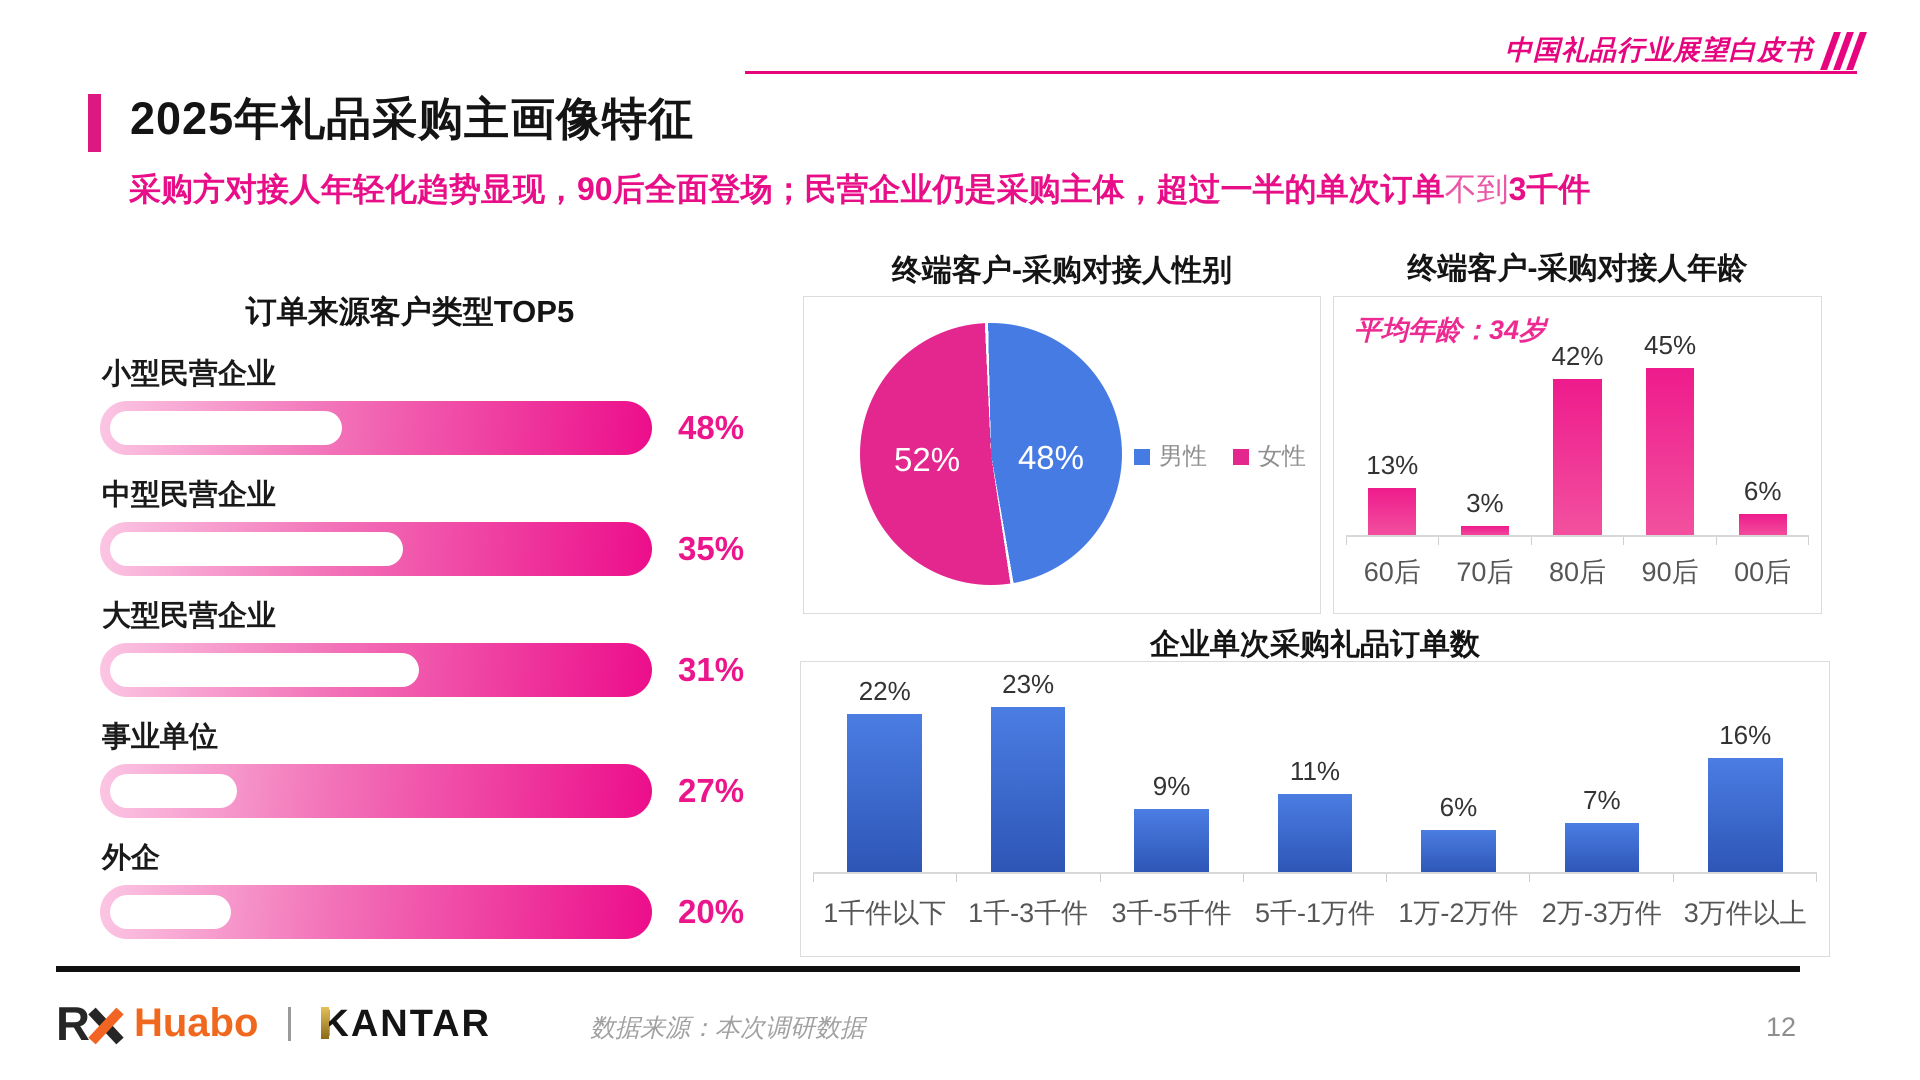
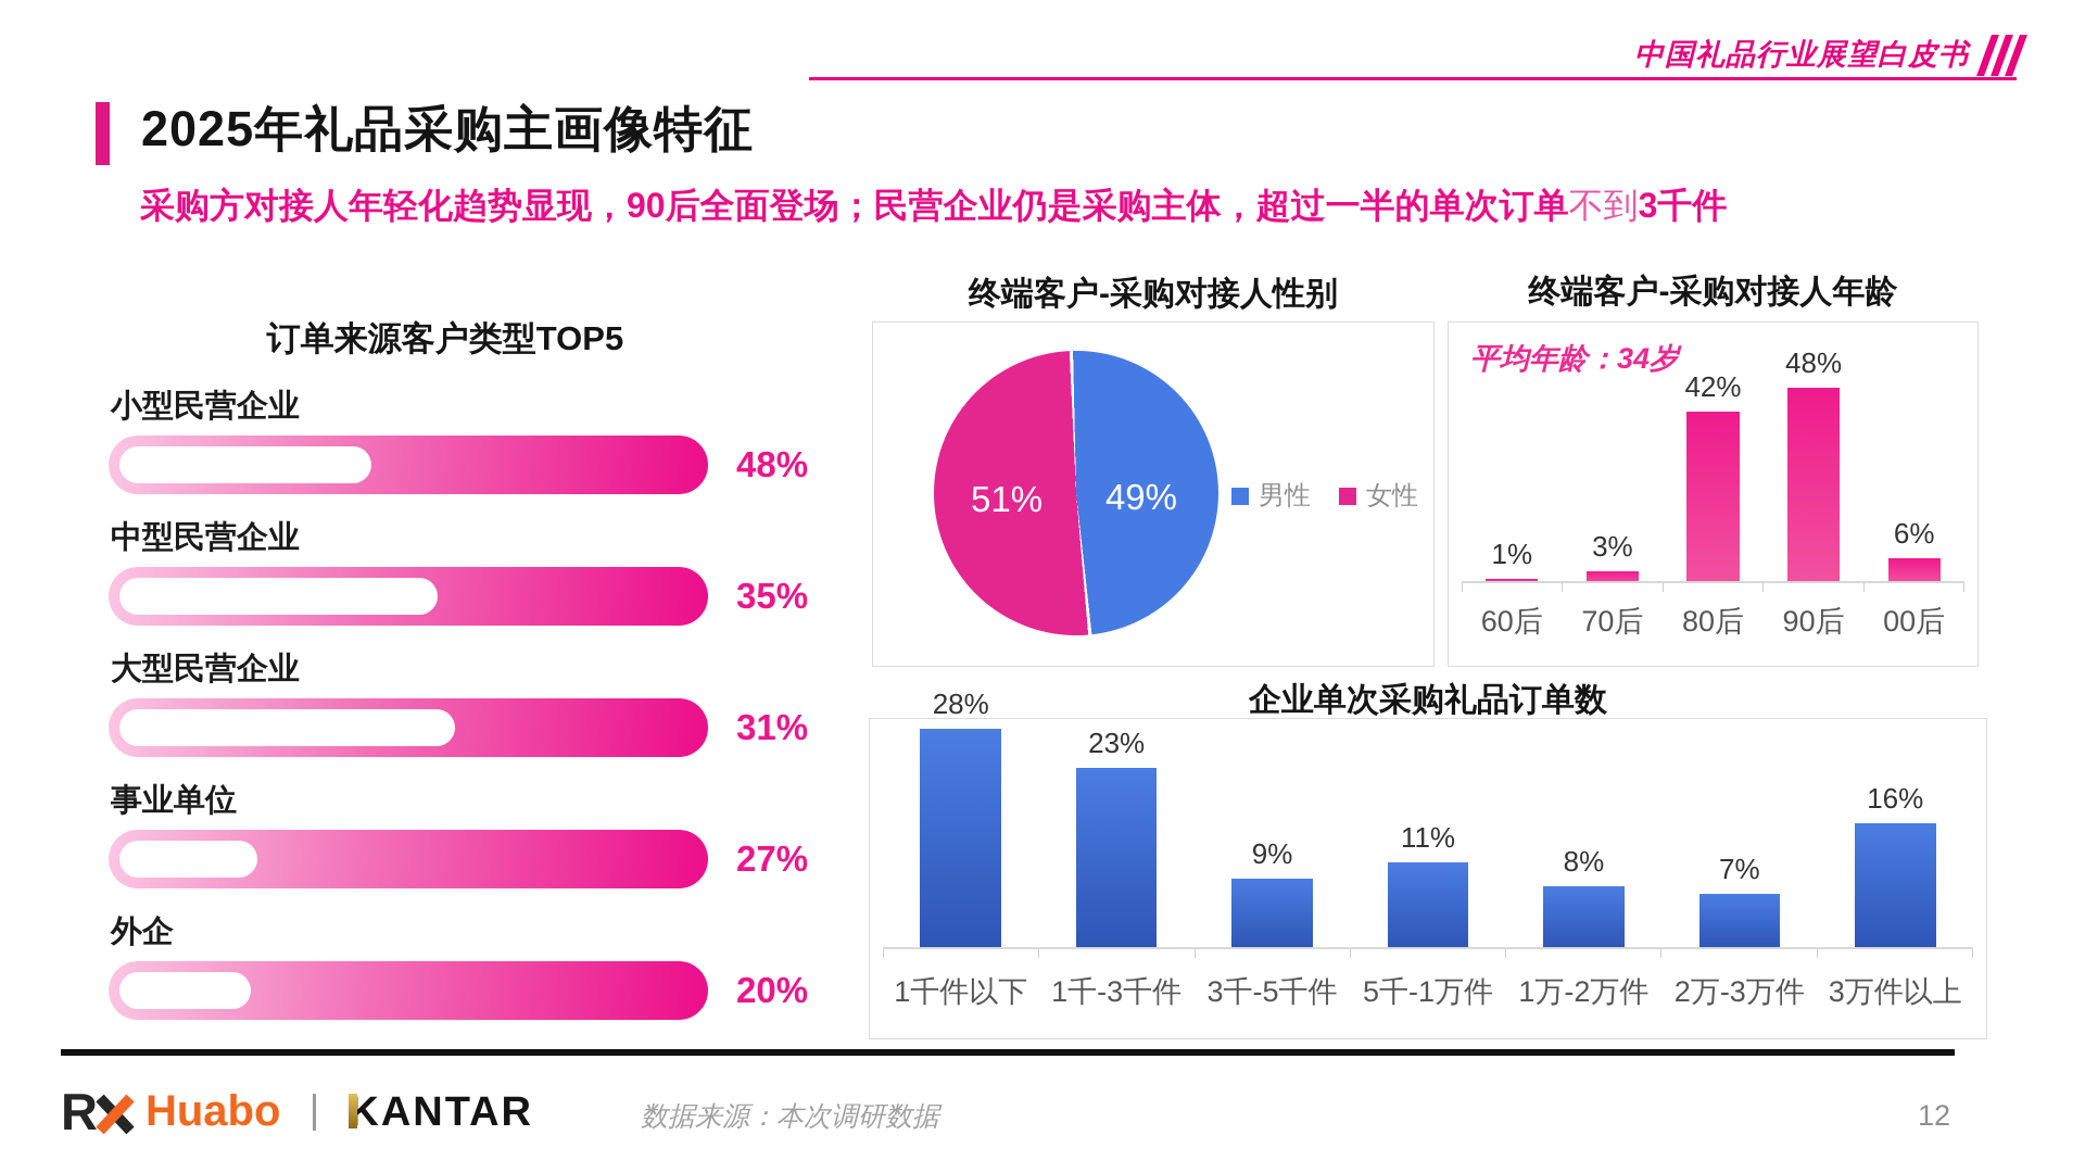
终端客户-采购对接人性别/男性: 48% -> 49%
终端客户-采购对接人性别/女性: 52% -> 51%
终端客户-采购对接人年龄/60后: 13% -> 1%
终端客户-采购对接人年龄/90后: 45% -> 48%
企业单次采购礼品订单数/1千件以下: 22% -> 28%
企业单次采购礼品订单数/1万-2万件: 6% -> 8%
